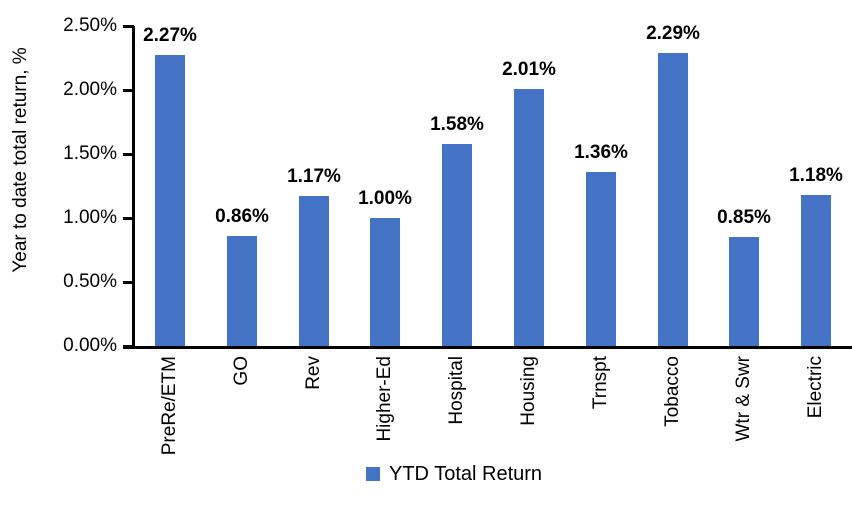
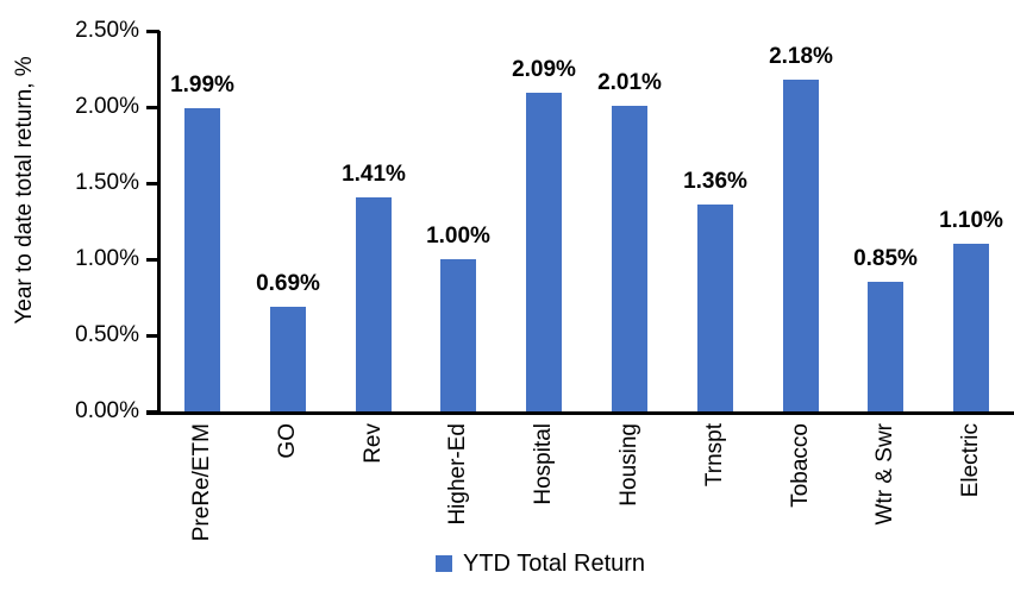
PreRe/ETM: 2.27% -> 1.99%
GO: 0.86% -> 0.69%
Rev: 1.17% -> 1.41%
Hospital: 1.58% -> 2.09%
Tobacco: 2.29% -> 2.18%
Electric: 1.18% -> 1.10%
